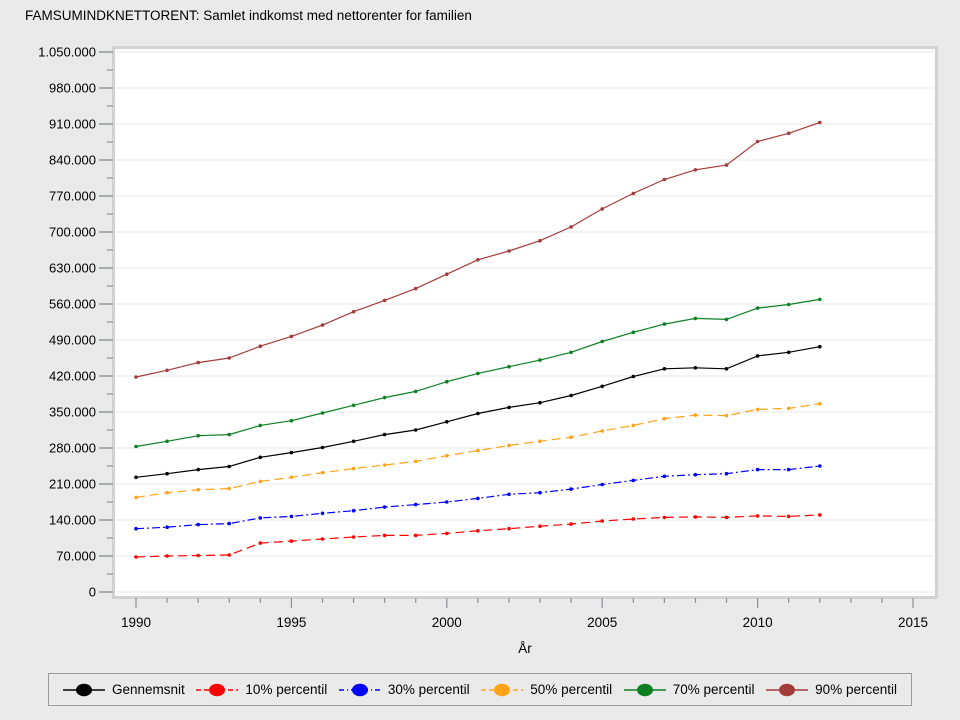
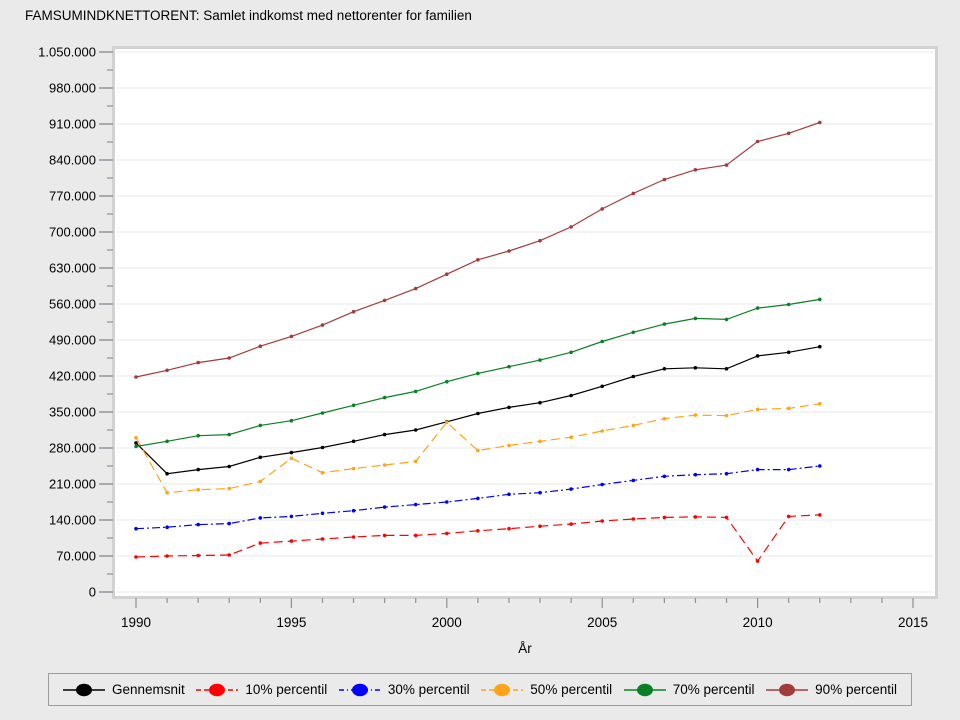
Gennemsnit/1990: 220000 -> 290000
50% percentil/1990: 180000 -> 300000
50% percentil/1995: 220000 -> 260000
50% percentil/2000: 260000 -> 330000
10% percentil/2010: 150000 -> 60000
